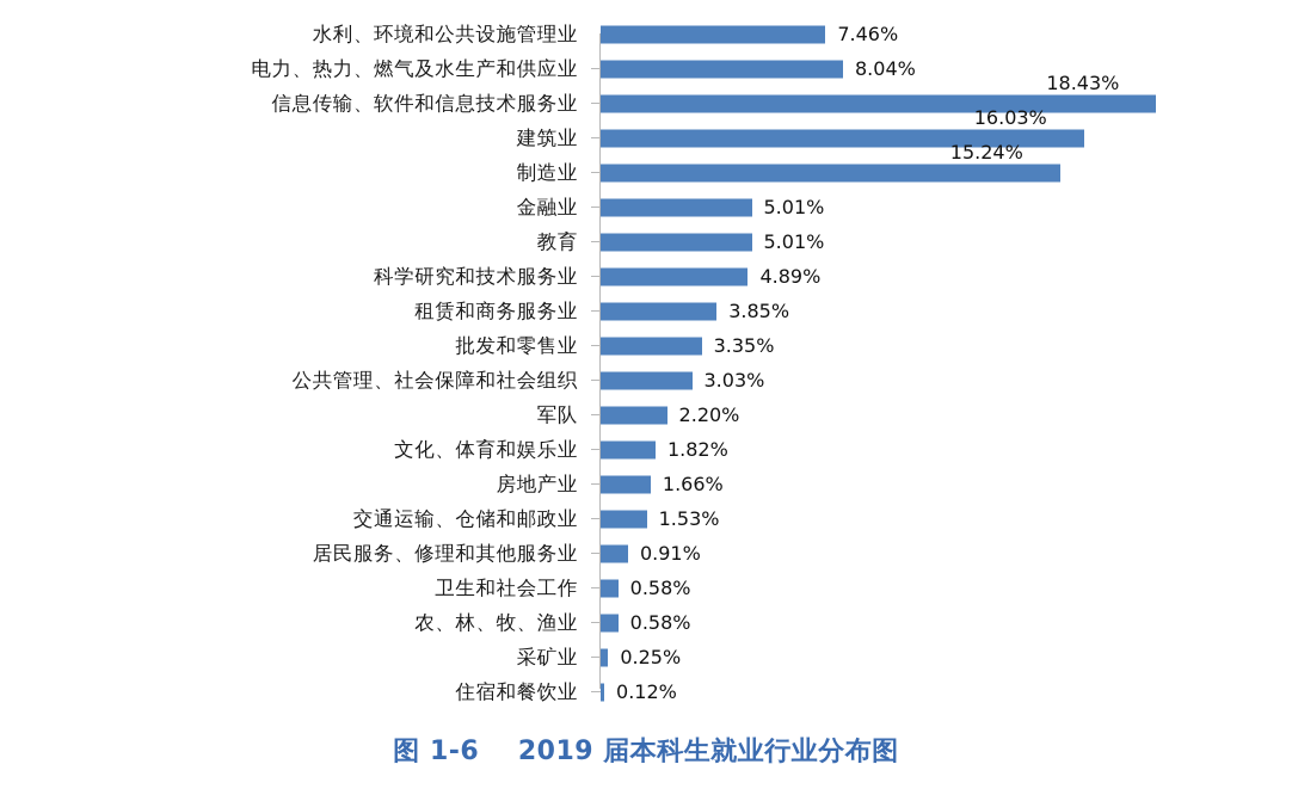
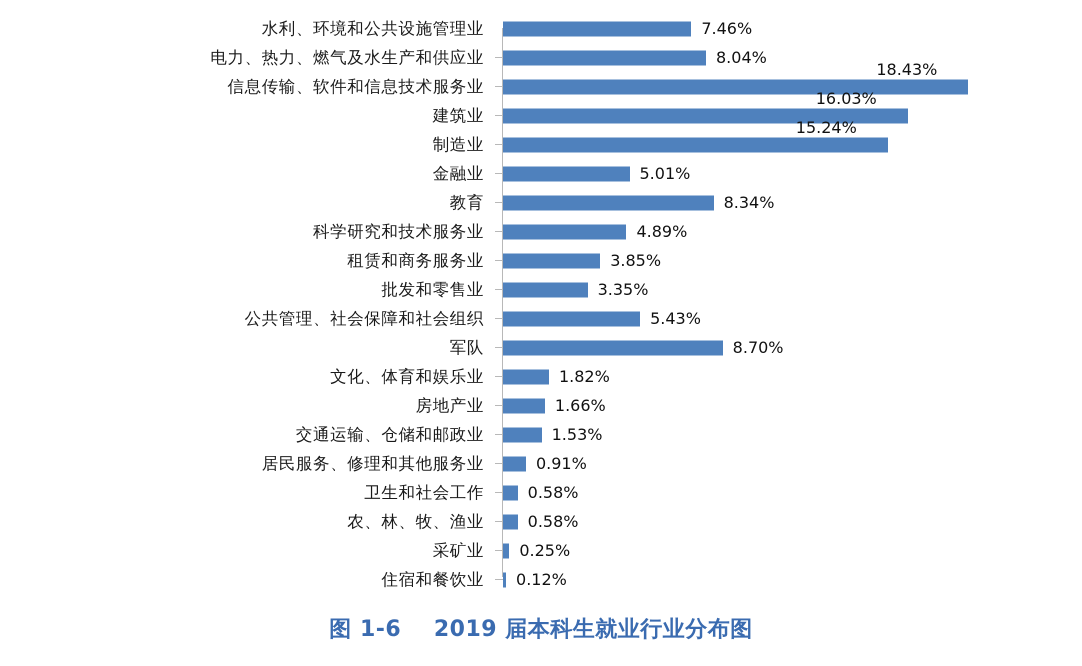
教育: 5.01% -> 8.34%
公共管理、社会保障和社会组织: 3.03% -> 5.43%
军队: 2.20% -> 8.70%
